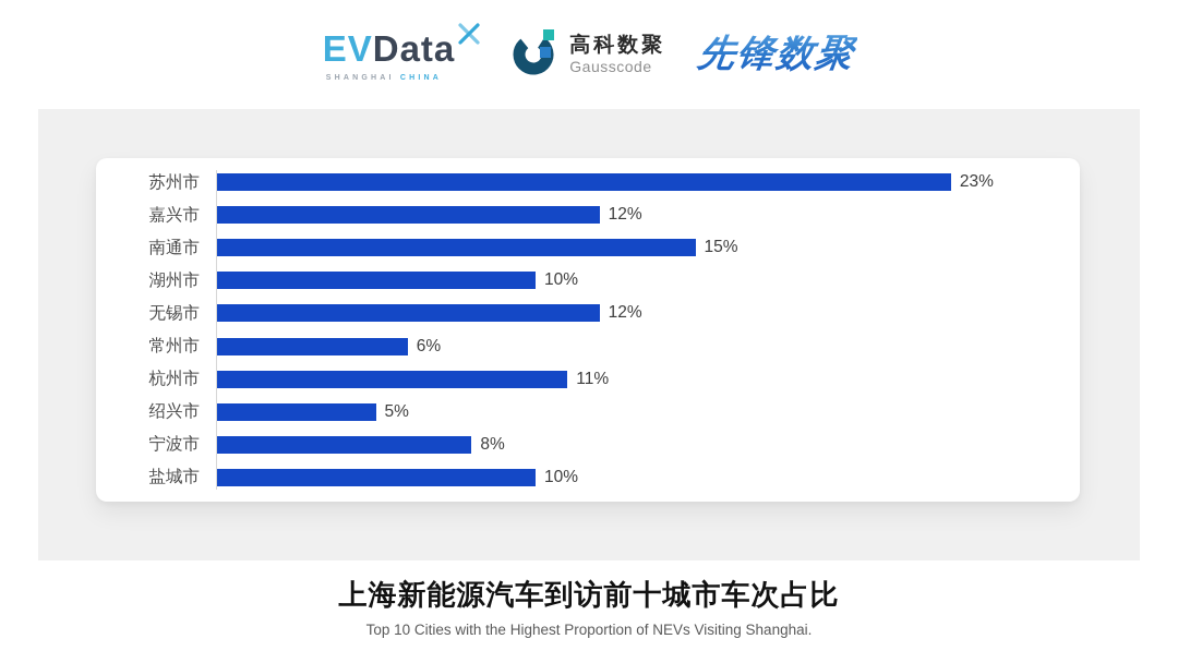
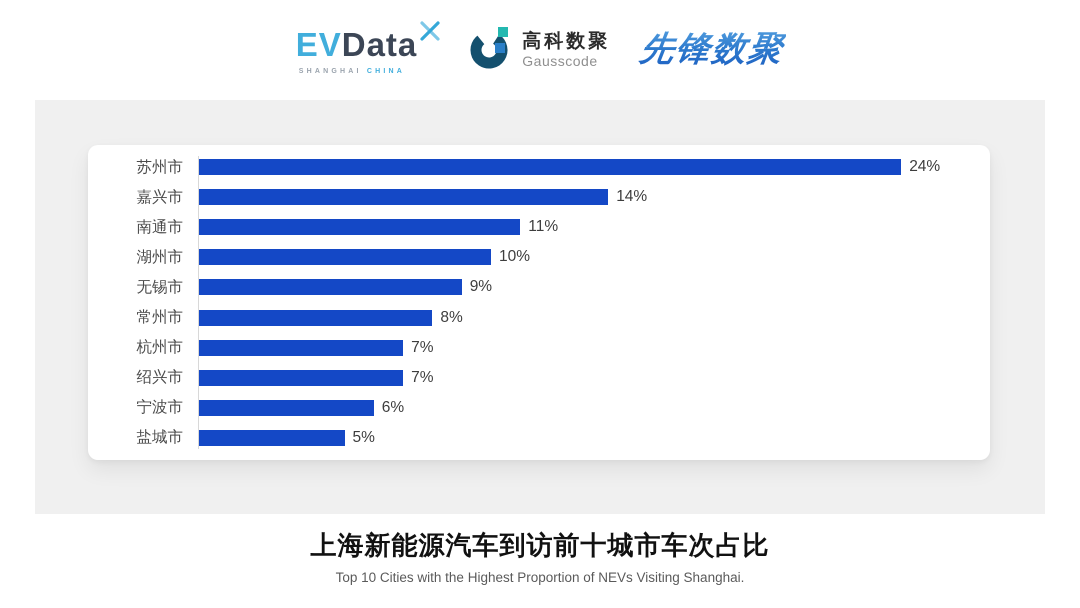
苏州市: 23% -> 24%
嘉兴市: 12% -> 14%
南通市: 15% -> 11%
无锡市: 12% -> 9%
常州市: 6% -> 8%
杭州市: 11% -> 7%
绍兴市: 5% -> 7%
宁波市: 8% -> 6%
盐城市: 10% -> 5%
